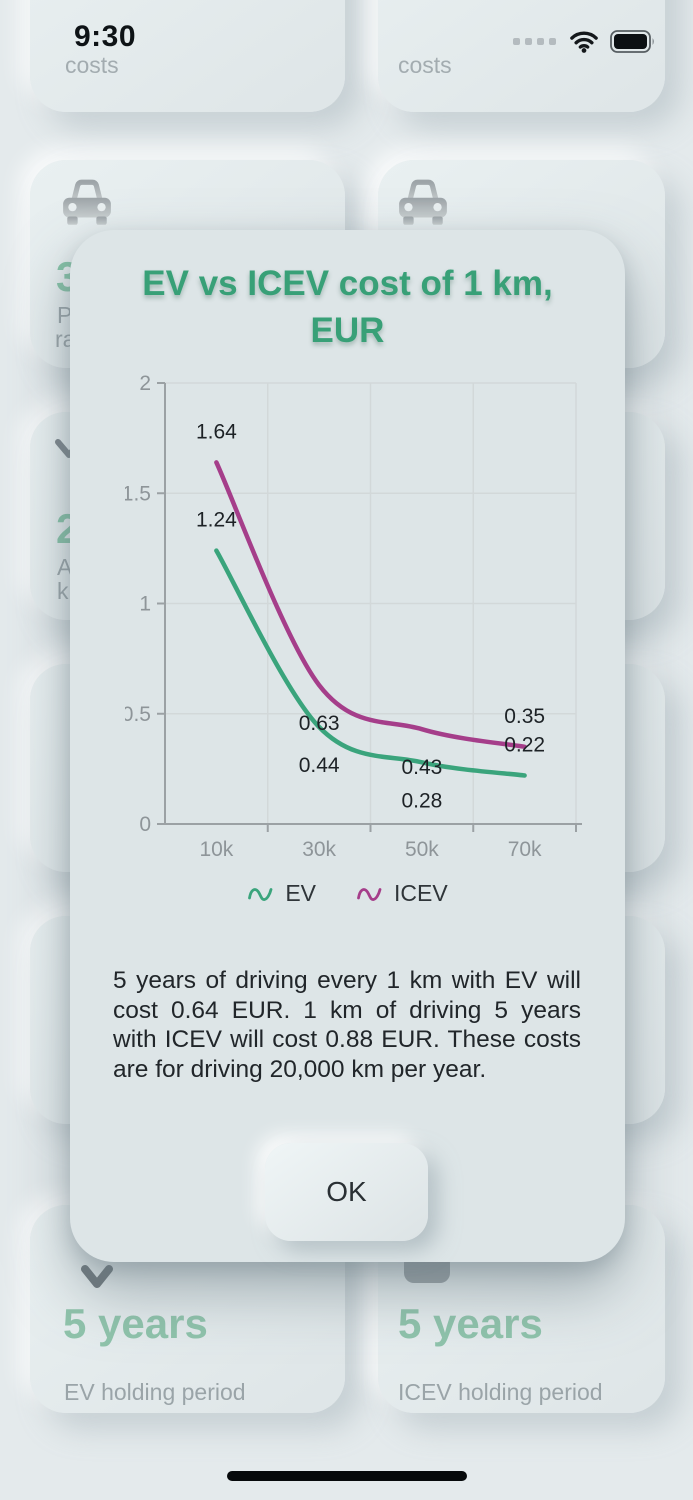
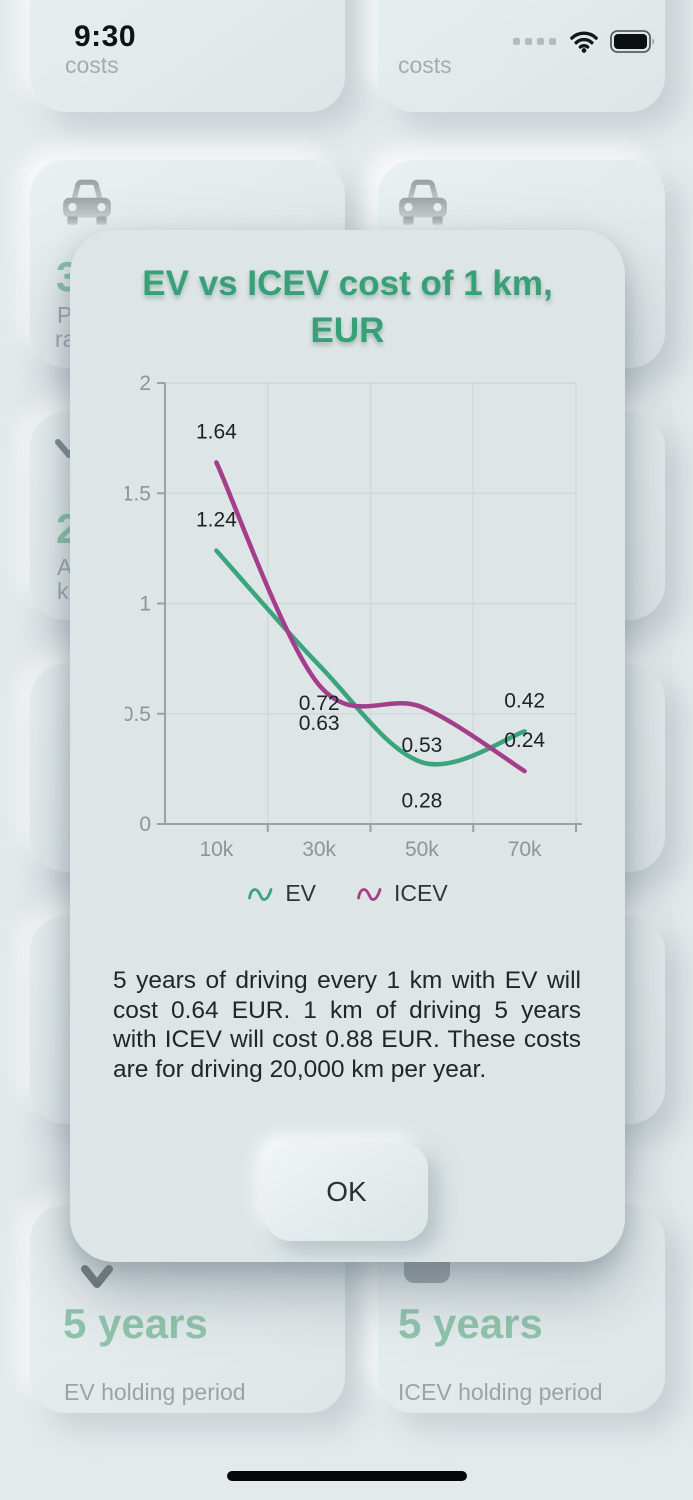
EV/30k: 0.44 -> 0.72
ICEV/50k: 0.43 -> 0.53
EV/70k: 0.22 -> 0.42
ICEV/70k: 0.35 -> 0.24
